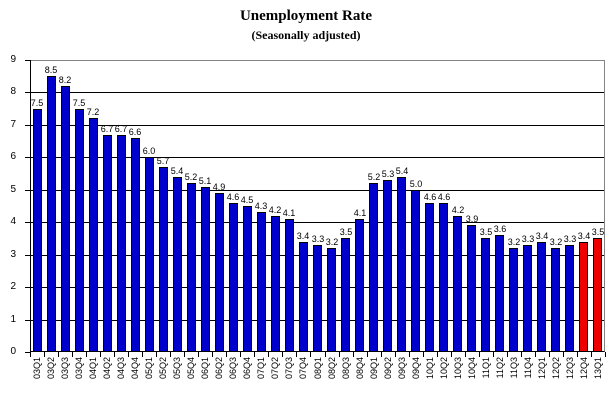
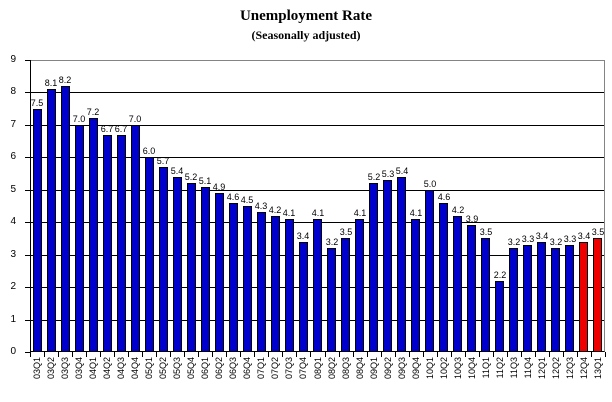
03Q2: 8.5 -> 8.1
03Q4: 7.5 -> 7.0
04Q4: 6.6 -> 7.0
08Q1: 3.3 -> 4.1
09Q4: 5.0 -> 4.1
10Q1: 4.6 -> 5.0
11Q2: 3.6 -> 2.2
